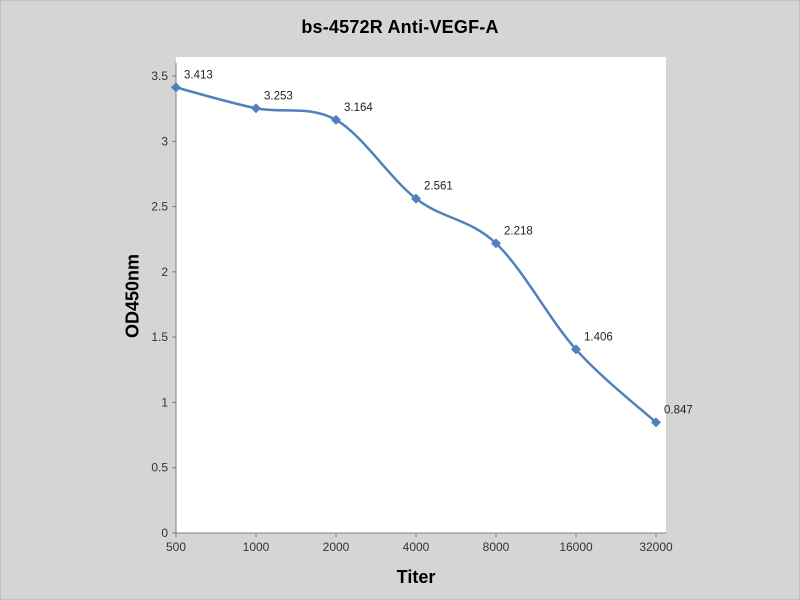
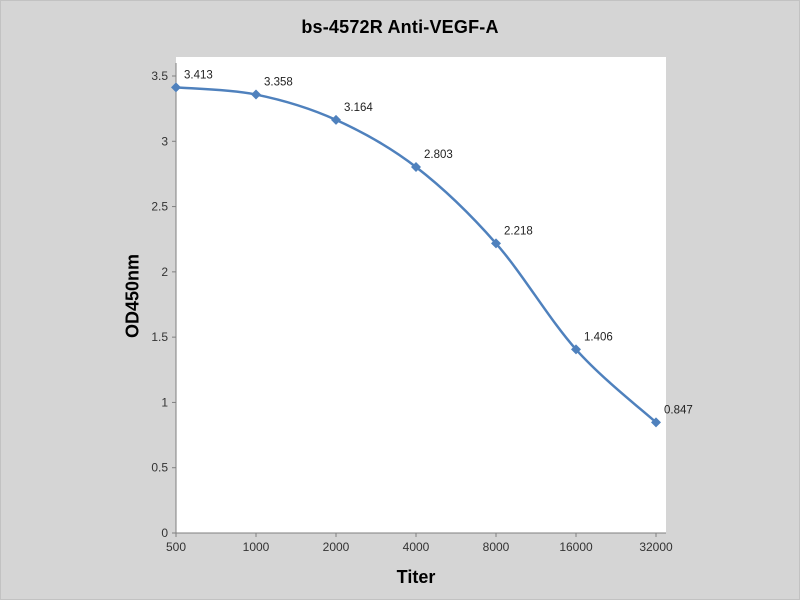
1000: 3.253 -> 3.358
4000: 2.561 -> 2.803
